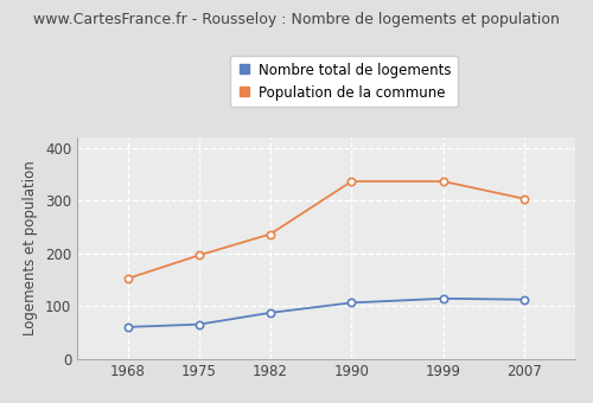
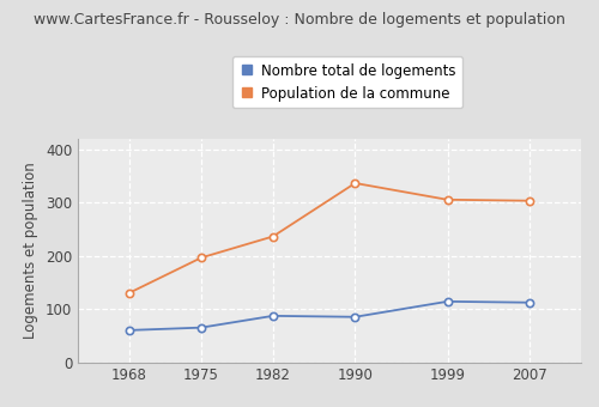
Population de la commune/1968: 152 -> 130
Nombre total de logements/1990: 106 -> 85
Population de la commune/1999: 336 -> 305
